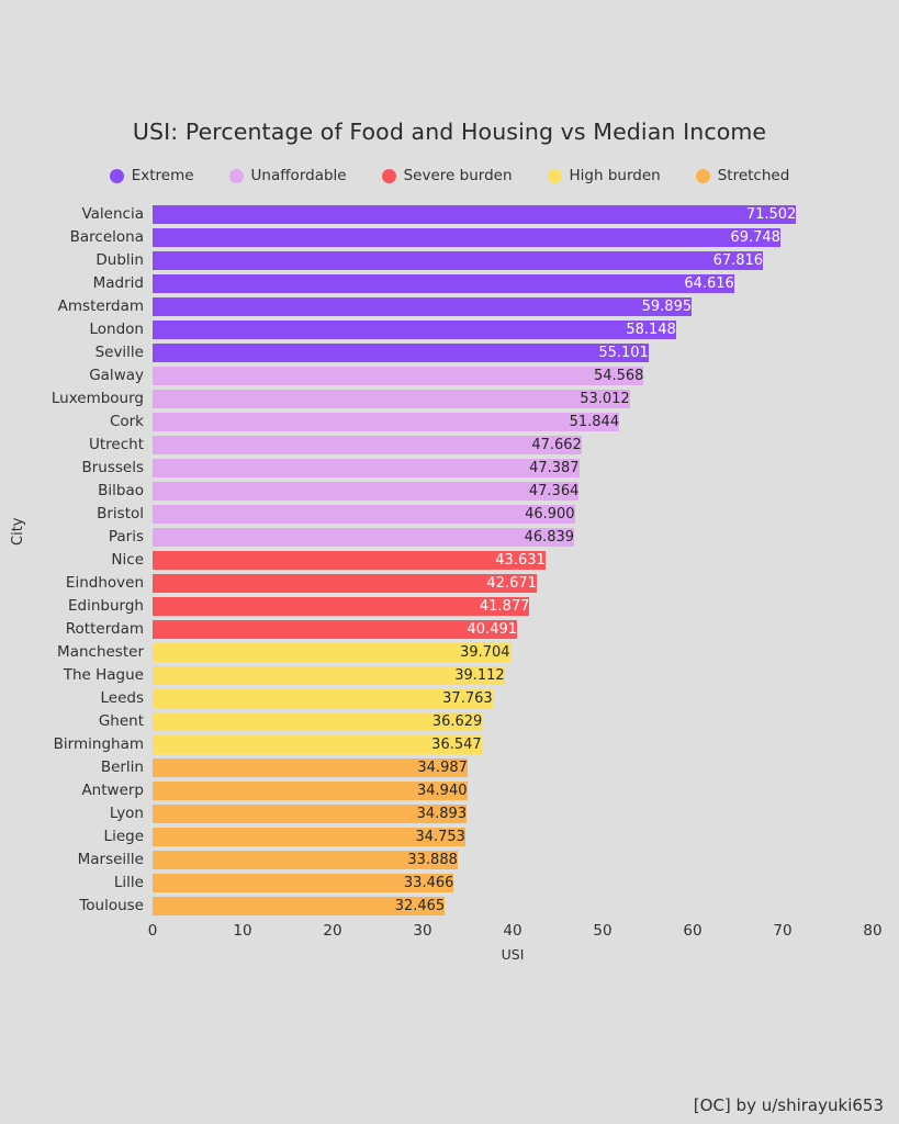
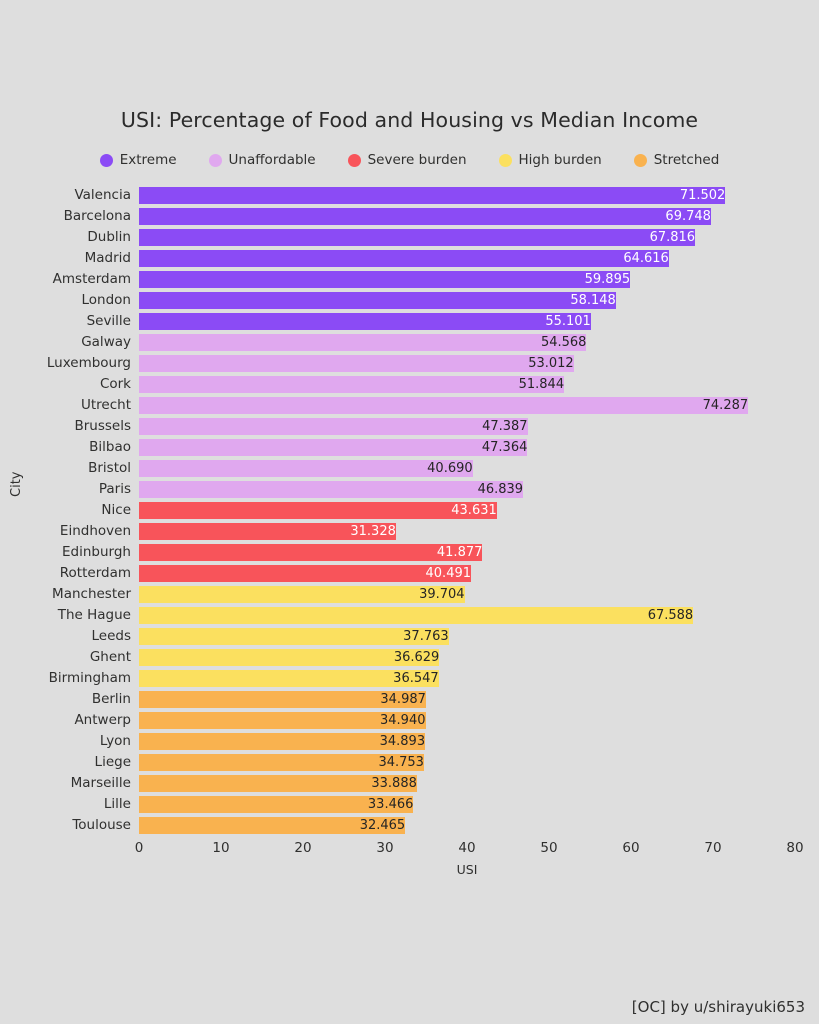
Utrecht: 47.662 -> 74.287
Bristol: 46.900 -> 40.690
Eindhoven: 42.671 -> 31.328
The Hague: 39.112 -> 67.588
